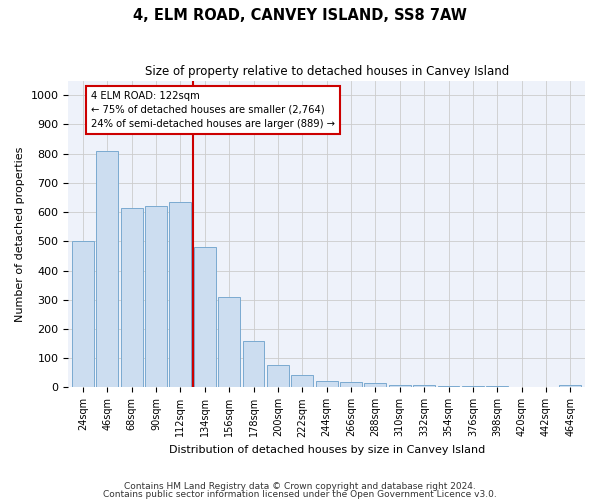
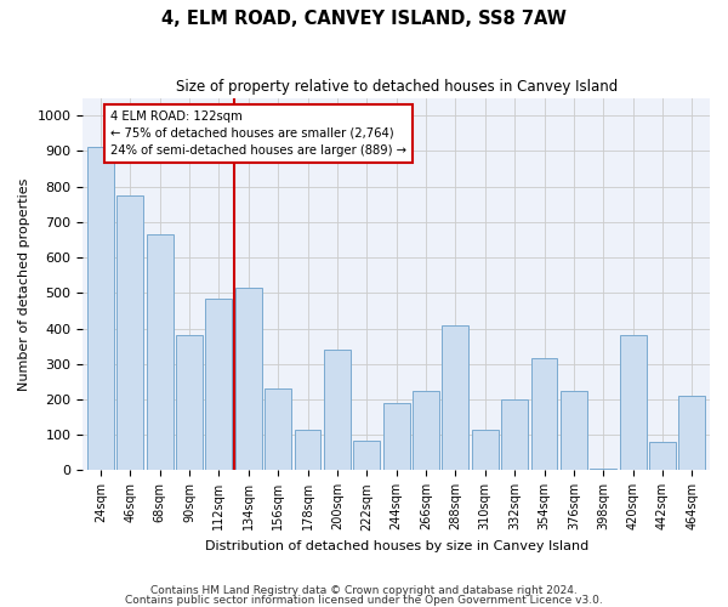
24sqm: 500 -> 910
46sqm: 810 -> 775
68sqm: 615 -> 665
90sqm: 620 -> 380
112sqm: 635 -> 485
134sqm: 480 -> 515
156sqm: 308 -> 230
178sqm: 160 -> 115
200sqm: 78 -> 340
222sqm: 42 -> 85
244sqm: 22 -> 190
266sqm: 20 -> 225
288sqm: 15 -> 410
310sqm: 10 -> 115
332sqm: 7 -> 200
354sqm: 5 -> 315
376sqm: 5 -> 225
420sqm: 2 -> 380
442sqm: 1 -> 80
464sqm: 8 -> 210
